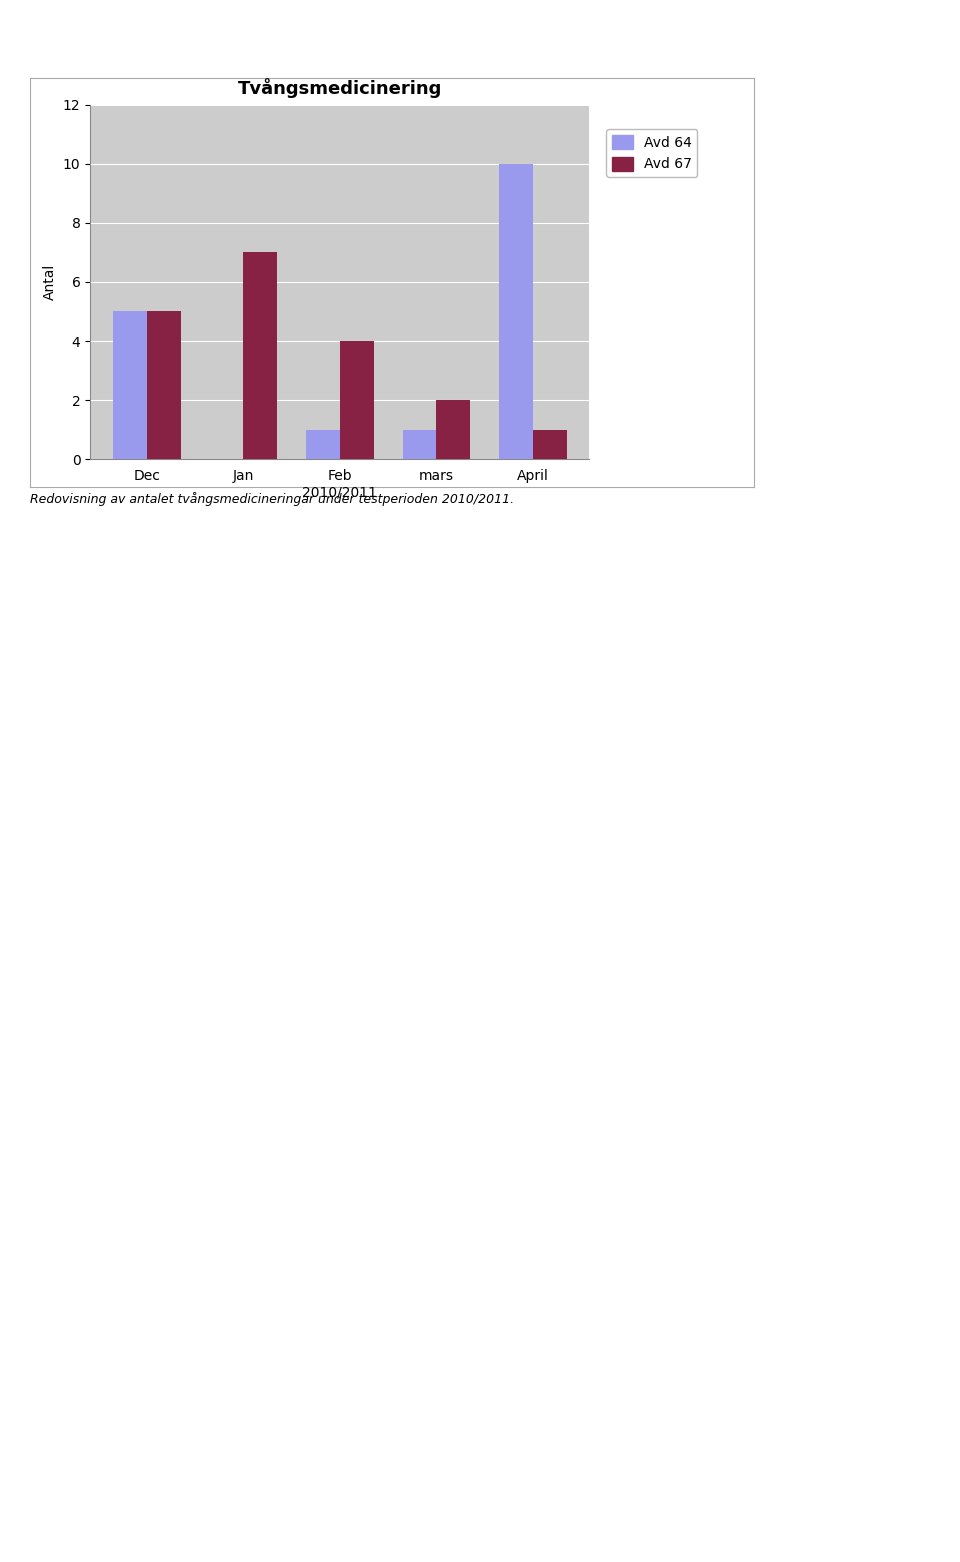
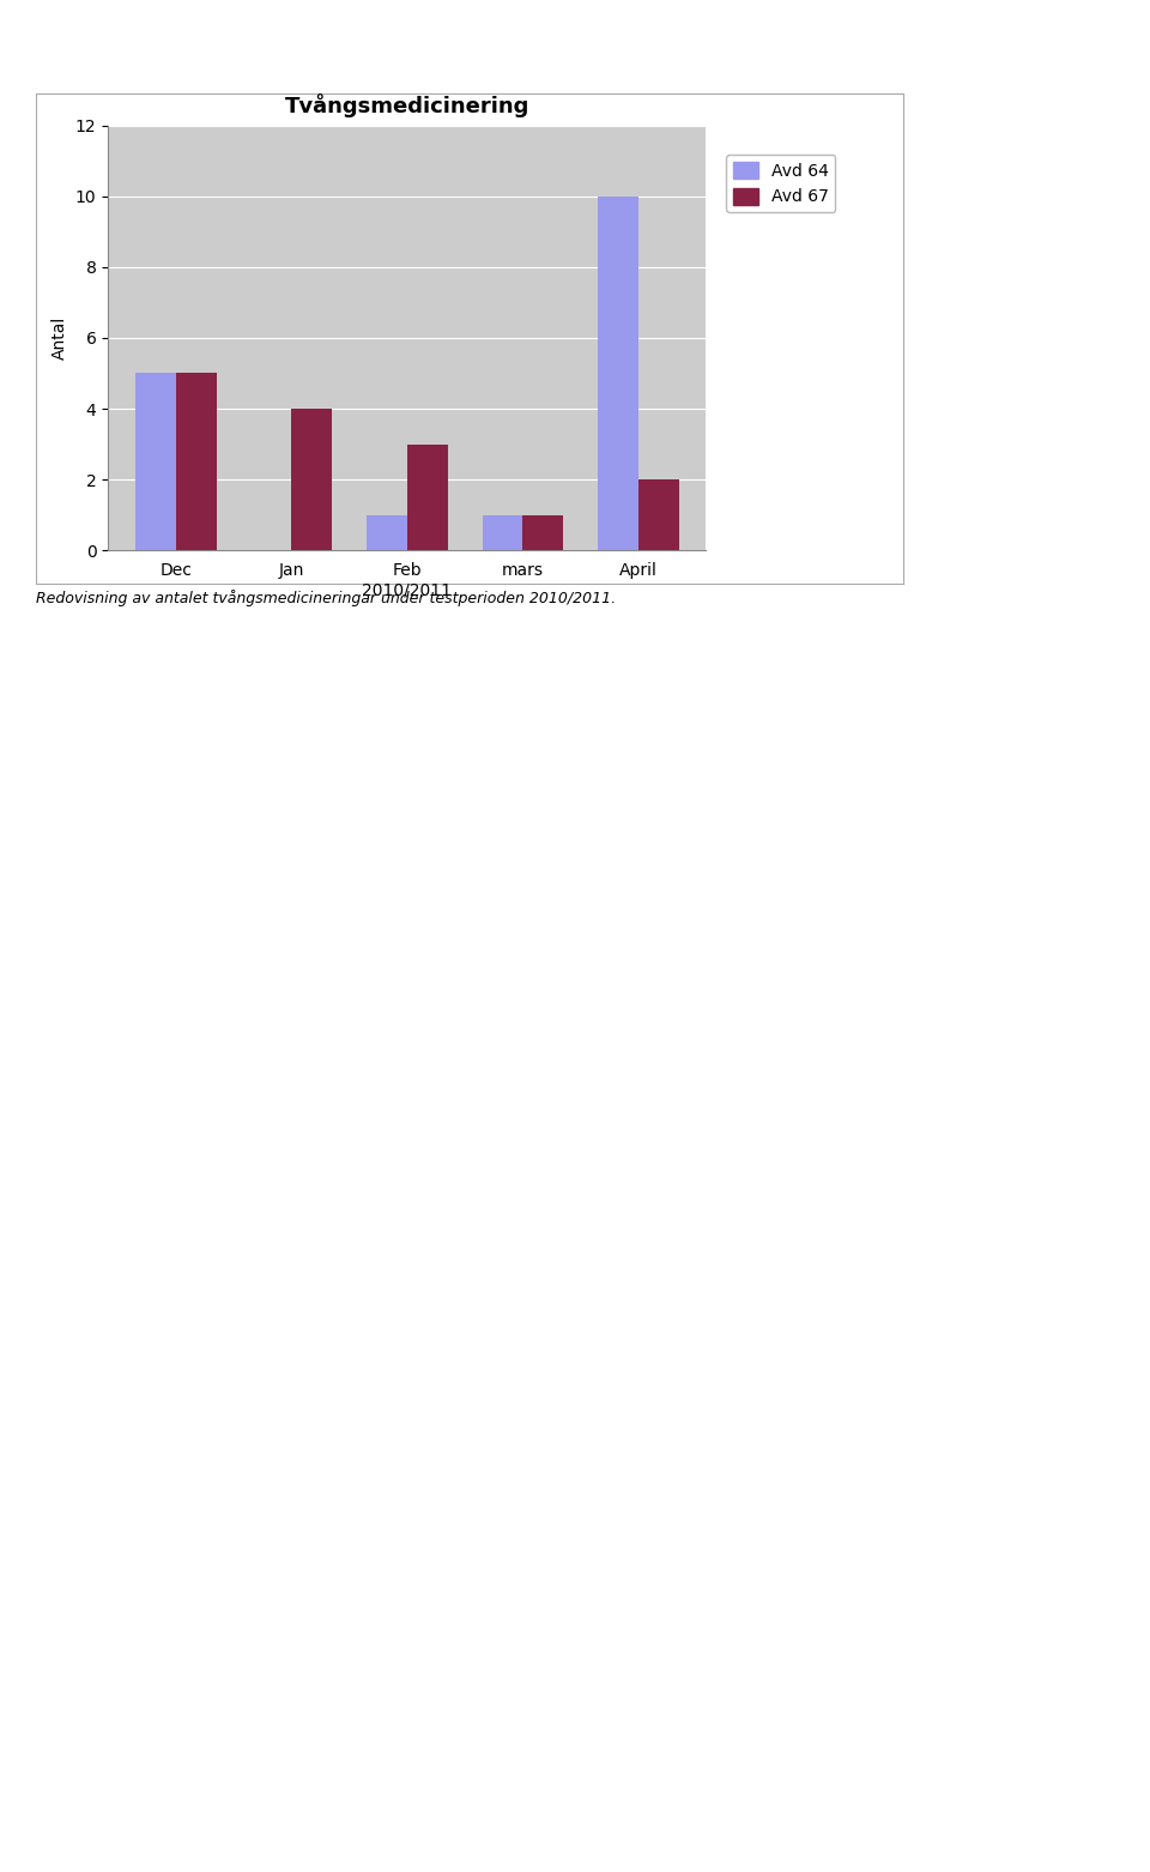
Avd 67/Jan: 7 -> 4
Avd 67/Feb: 4 -> 3
Avd 67/mars: 2 -> 1
Avd 67/April: 1 -> 2
